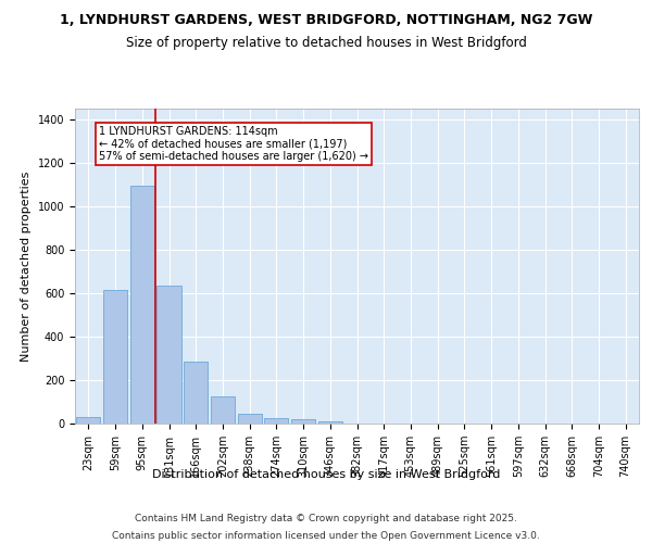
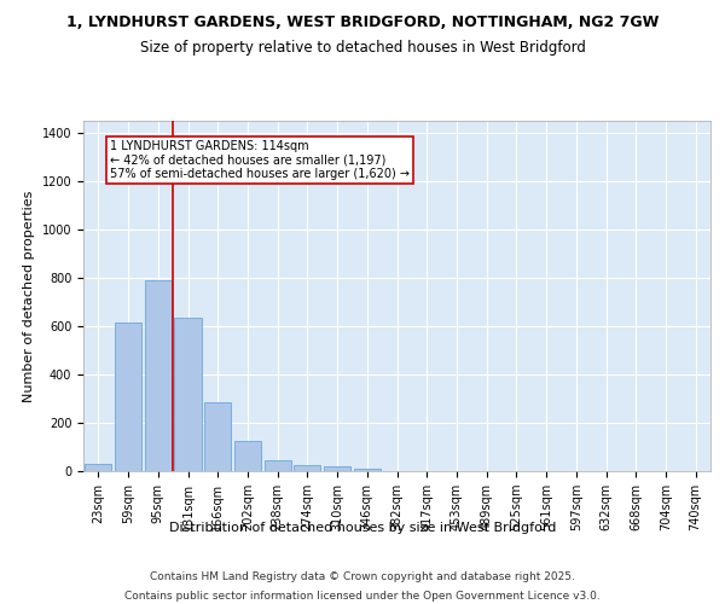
95sqm: 1100 -> 790
